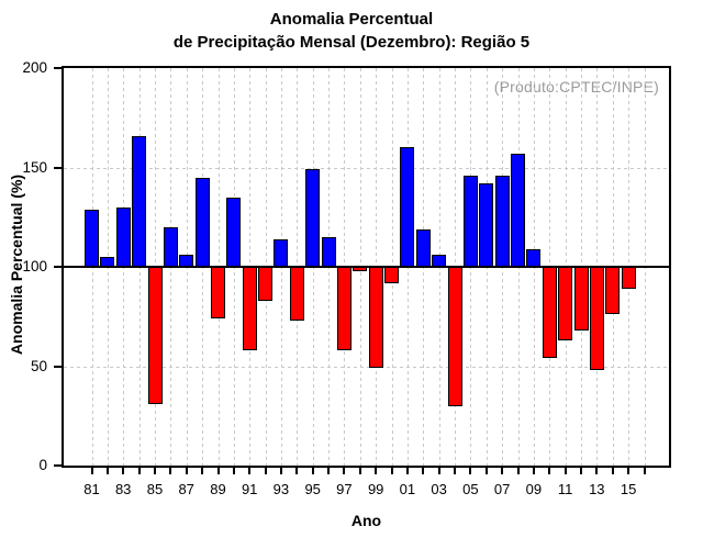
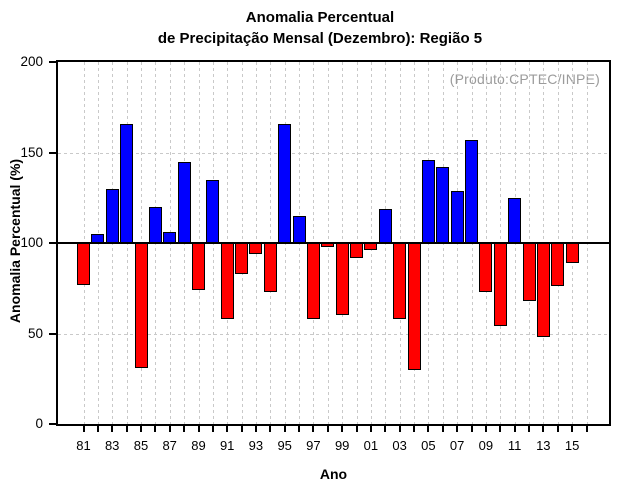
81: 129 -> 77
93: 114 -> 94
95: 149 -> 166
99: 49 -> 60
01: 160 -> 96
03: 106 -> 58
07: 146 -> 129
09: 109 -> 73
11: 63 -> 125
